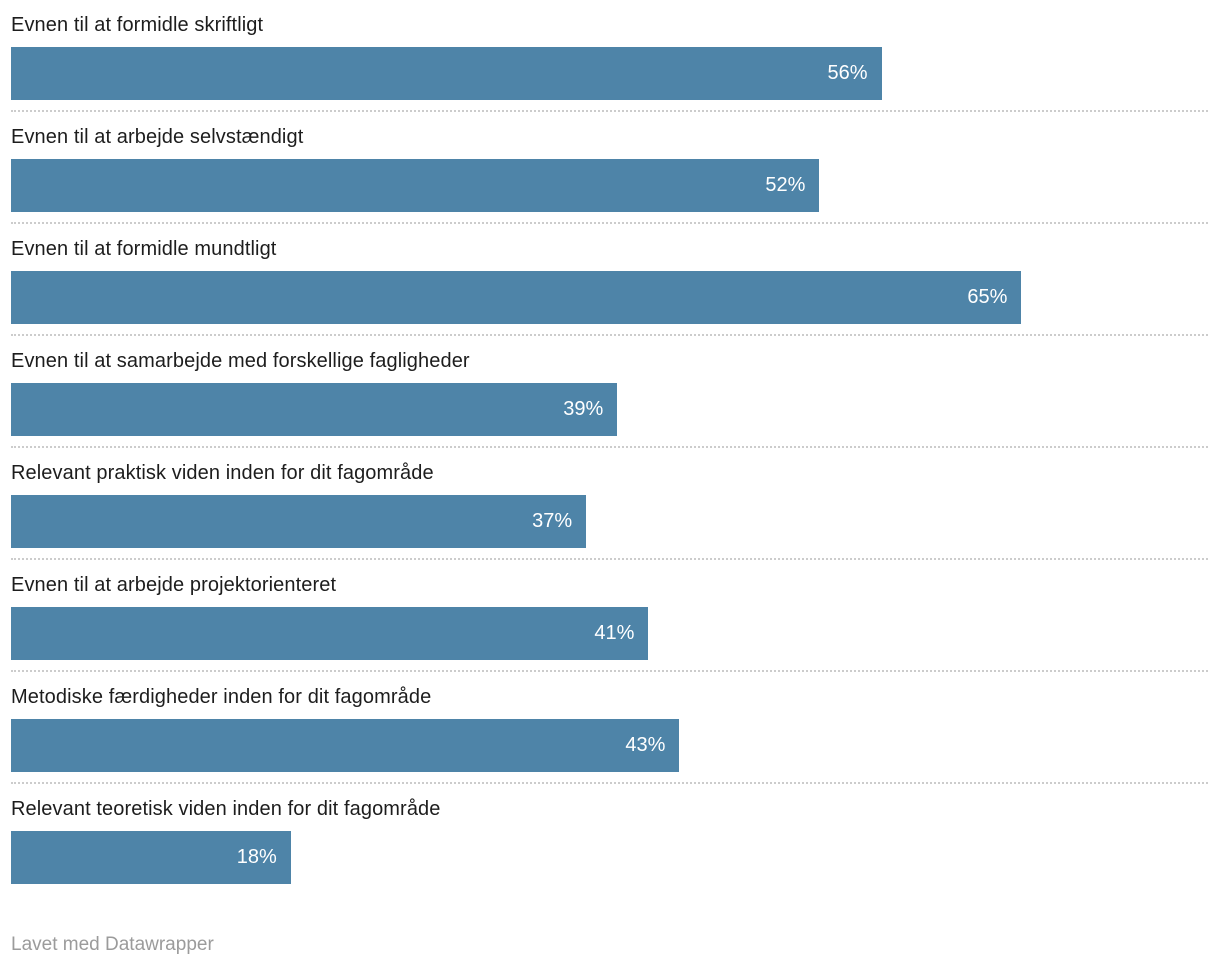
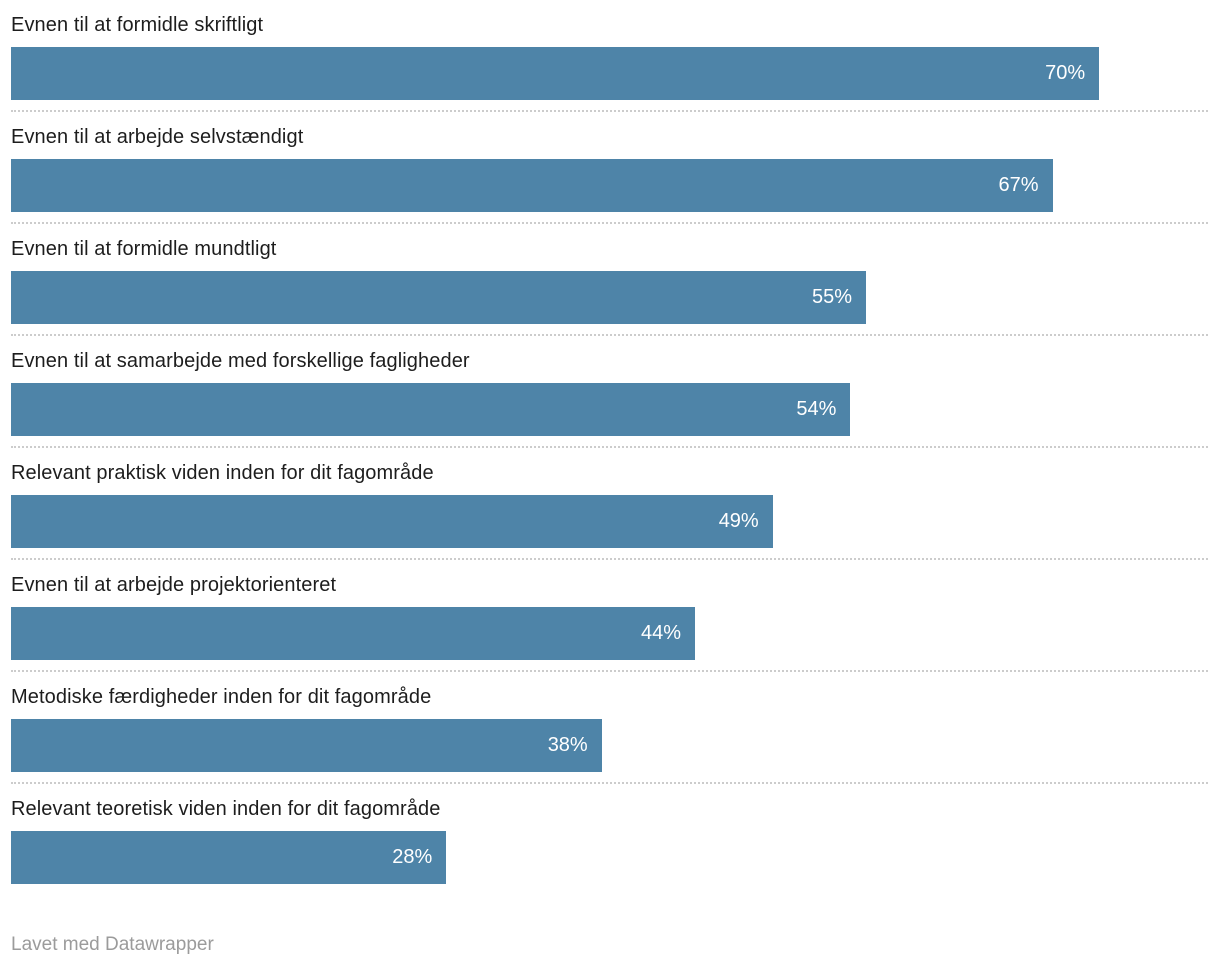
Evnen til at formidle skriftligt: 56% -> 70%
Evnen til at arbejde selvstændigt: 52% -> 67%
Evnen til at formidle mundtligt: 65% -> 55%
Evnen til at samarbejde med forskellige fagligheder: 39% -> 54%
Relevant praktisk viden inden for dit fagområde: 37% -> 49%
Evnen til at arbejde projektorienteret: 41% -> 44%
Metodiske færdigheder inden for dit fagområde: 43% -> 38%
Relevant teoretisk viden inden for dit fagområde: 18% -> 28%
